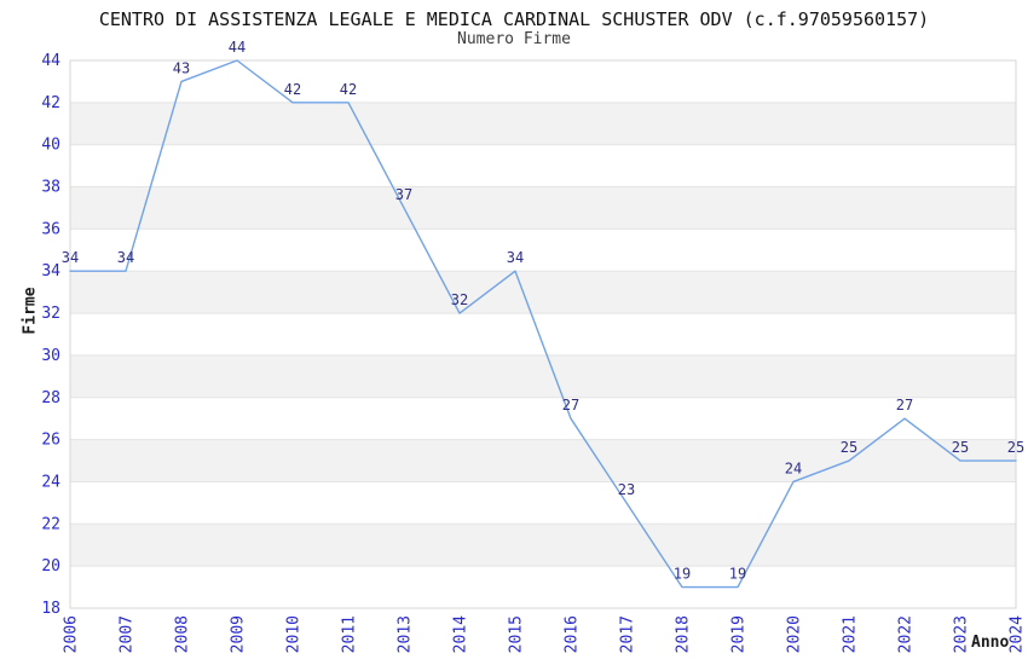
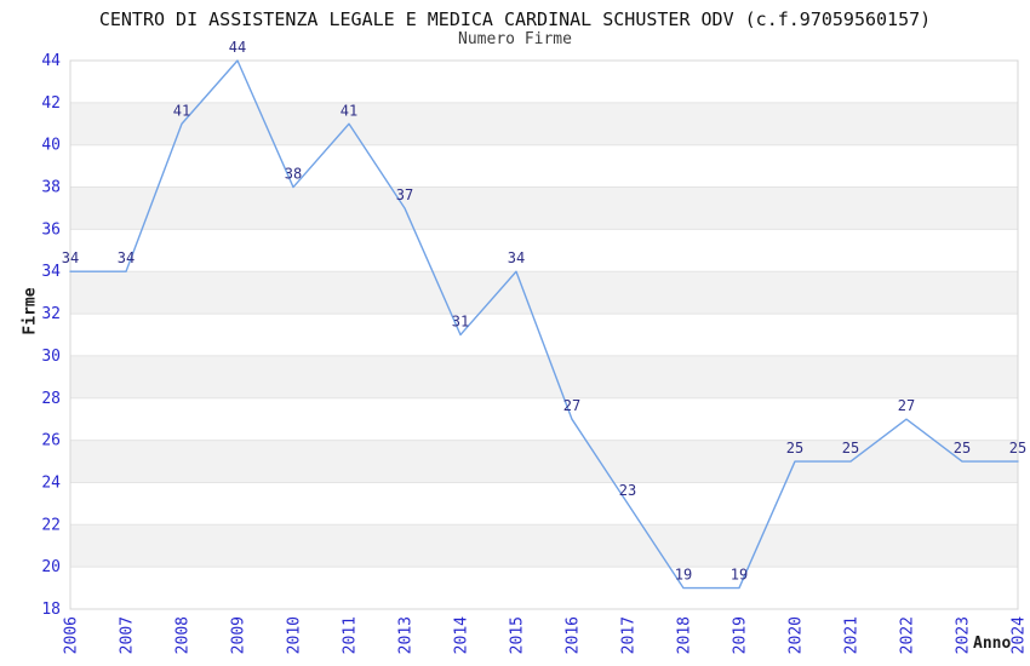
2008: 43 -> 41
2010: 42 -> 38
2011: 42 -> 41
2014: 32 -> 31
2020: 24 -> 25
